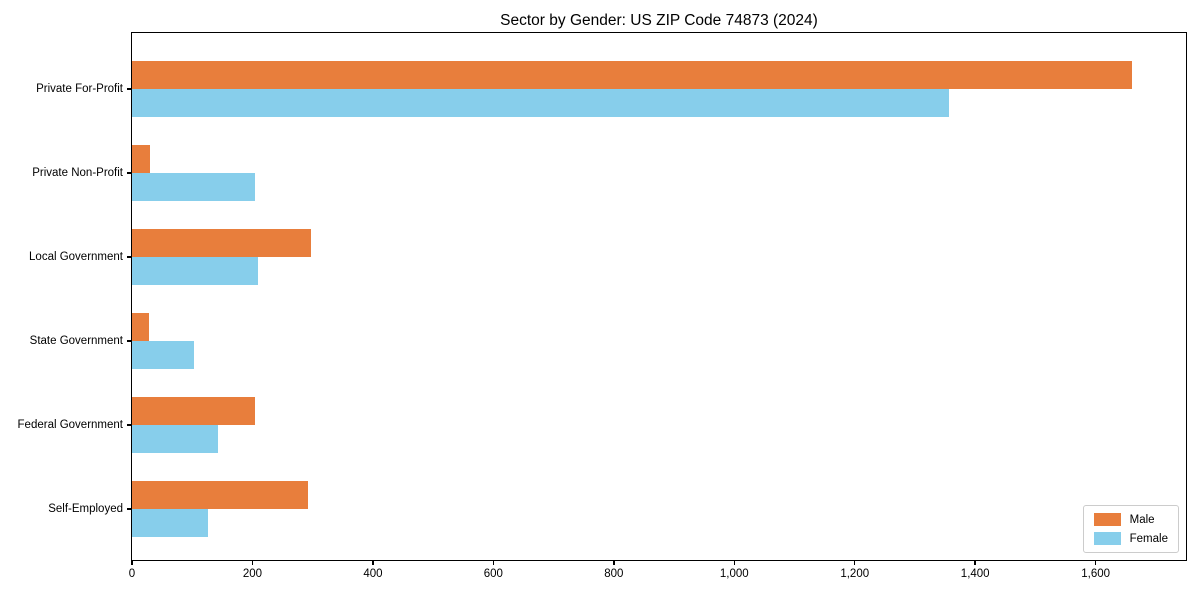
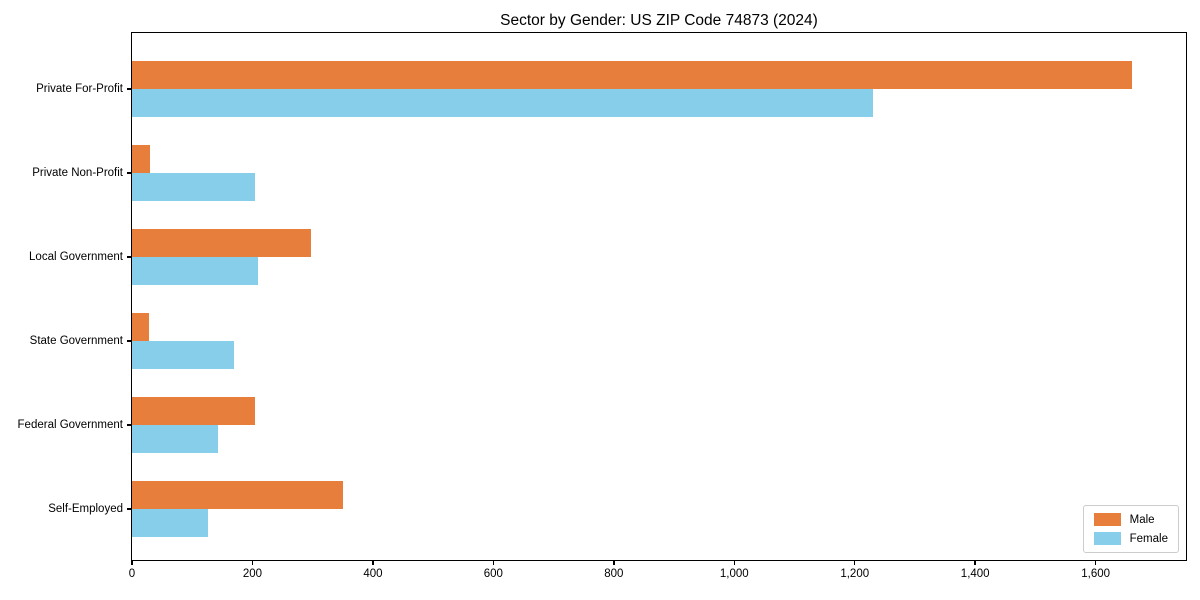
Female/Private For-Profit: 1360 -> 1230
Female/State Government: 100 -> 170
Male/Self-Employed: 290 -> 350
